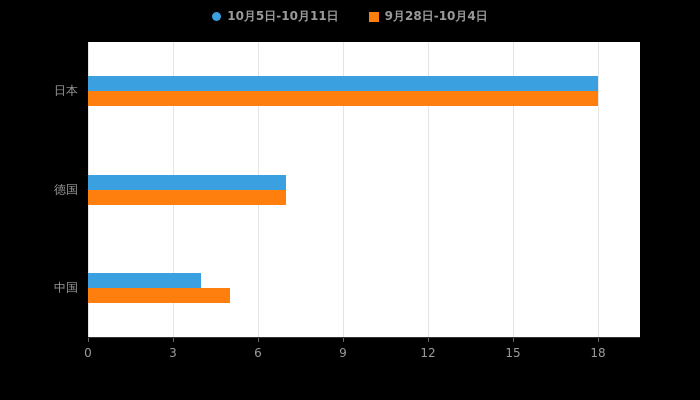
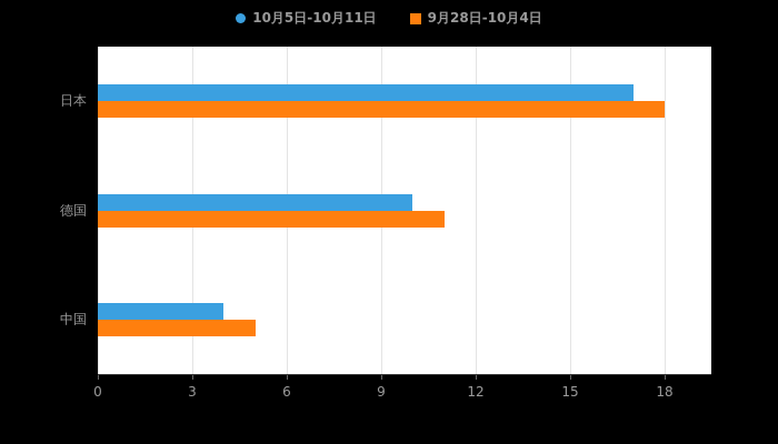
10月5日-10月11日/日本: 18 -> 17
10月5日-10月11日/德国: 7 -> 10
9月28日-10月4日/德国: 7 -> 11
